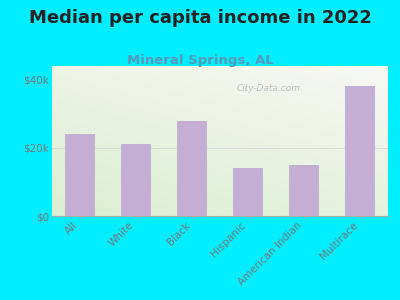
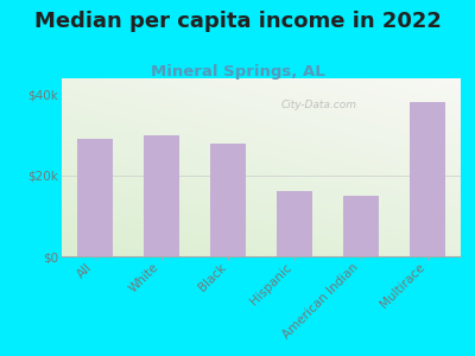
All: $24k -> $29k
White: $21k -> $30k
Hispanic: $14k -> $16k
